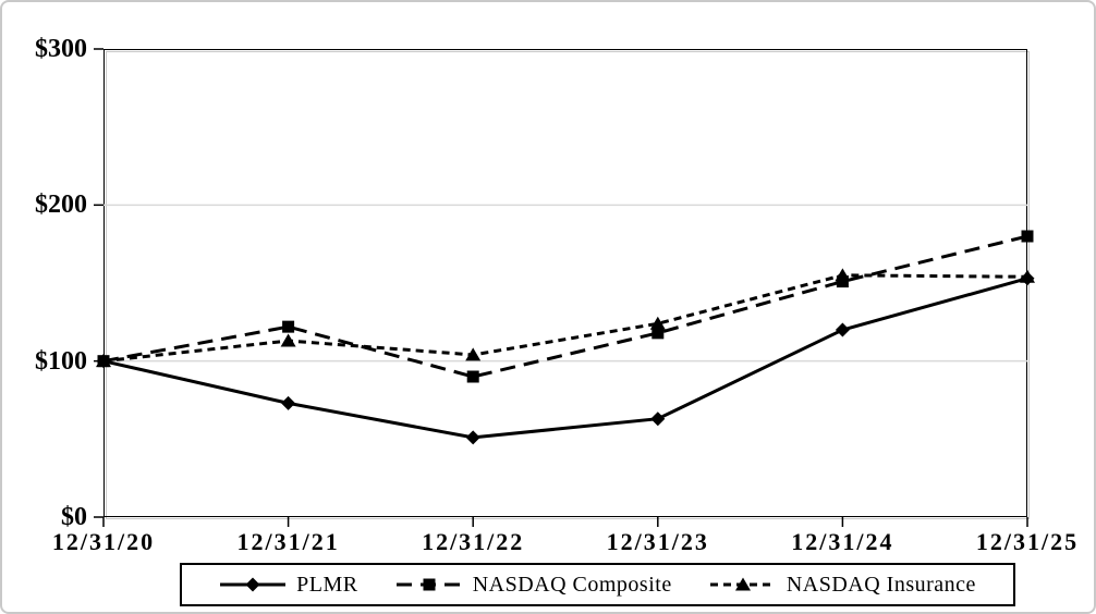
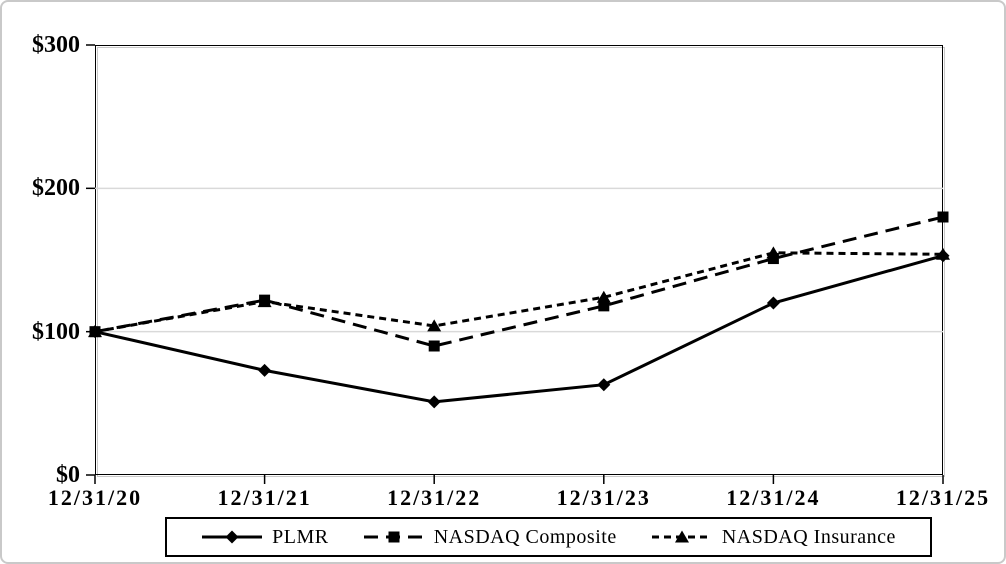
NASDAQ Insurance/12/31/21: $113 -> $121
